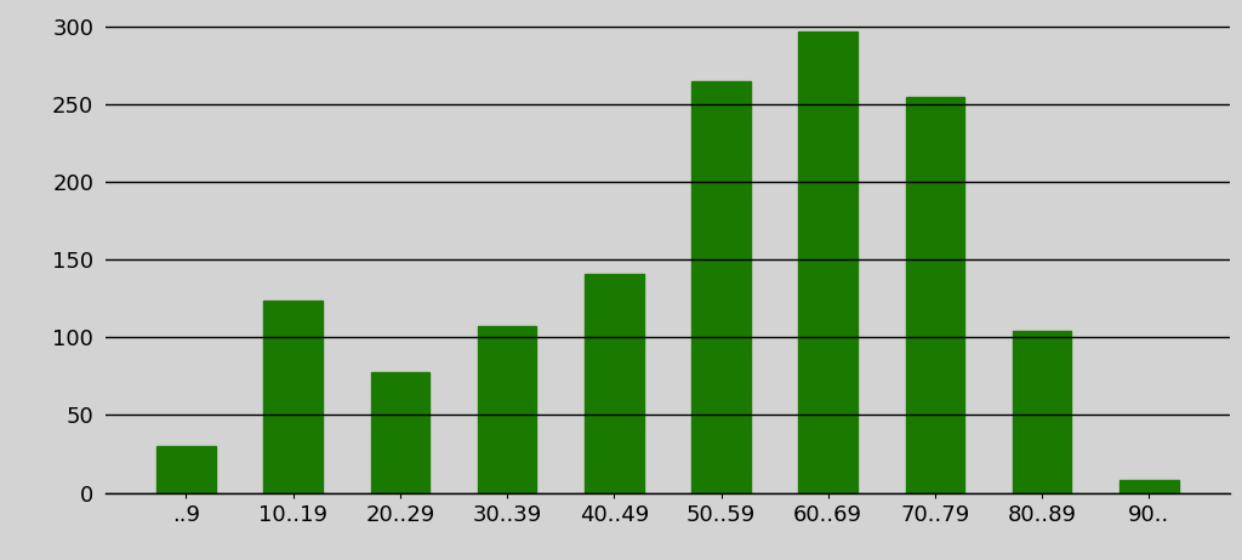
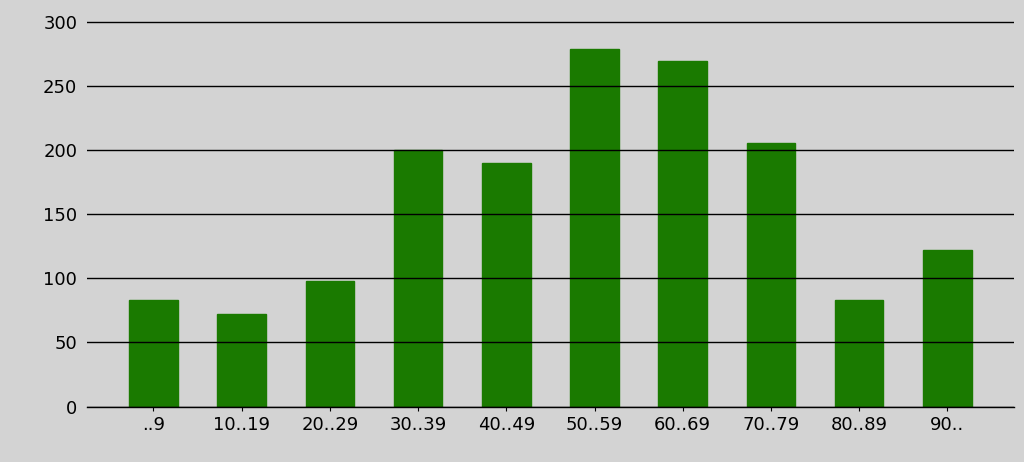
..9: 30 -> 83
10..19: 124 -> 72
20..29: 78 -> 98
30..39: 107 -> 200
40..49: 141 -> 190
50..59: 265 -> 279
60..69: 297 -> 270
70..79: 255 -> 206
80..89: 104 -> 83
90..: 8 -> 122
